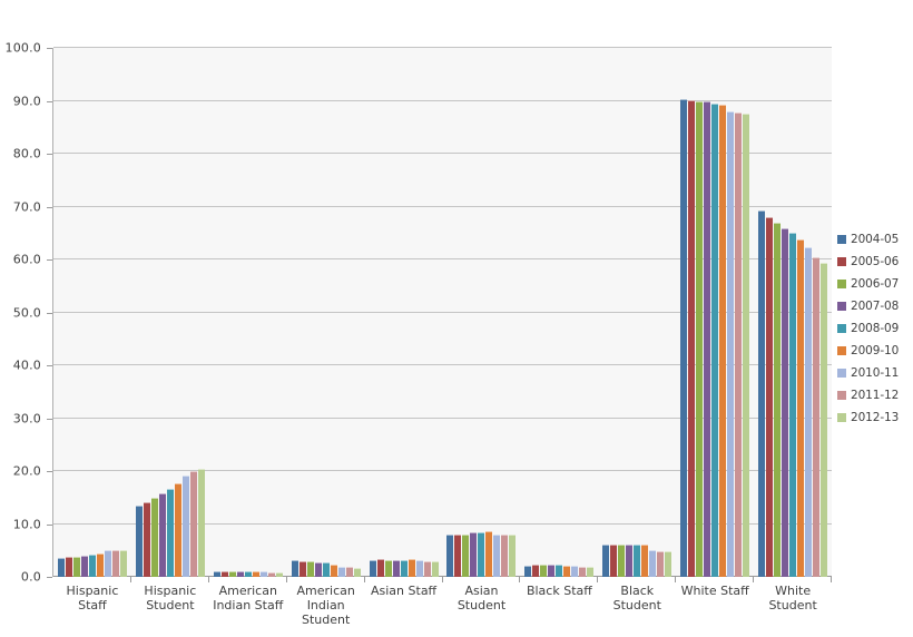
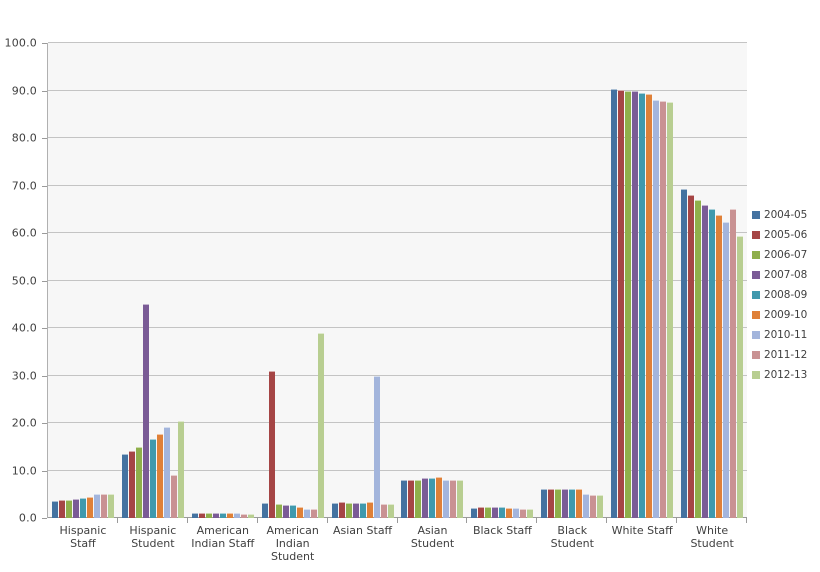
2007-08/Hispanic Student: 16 -> 45
2011-12/Hispanic Student: 20 -> 9
2005-06/American Indian Student: 3 -> 31
2012-13/American Indian Student: 2 -> 39
2010-11/Asian Staff: 3 -> 30
2011-12/White Student: 60 -> 65
